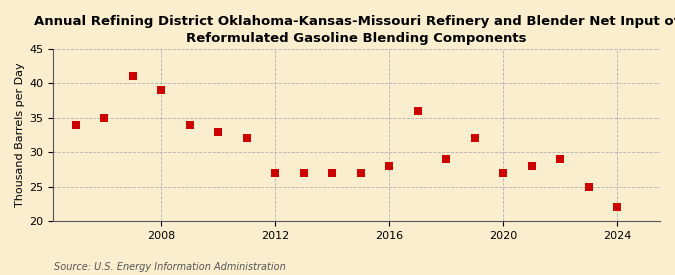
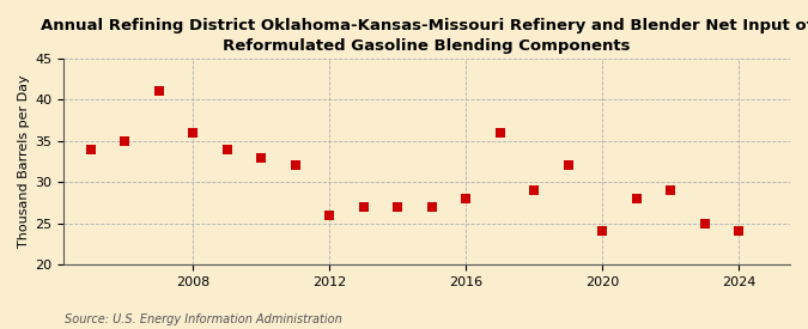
2008: 39 -> 36
2012: 27 -> 26
2020: 27 -> 24
2024: 22 -> 24
